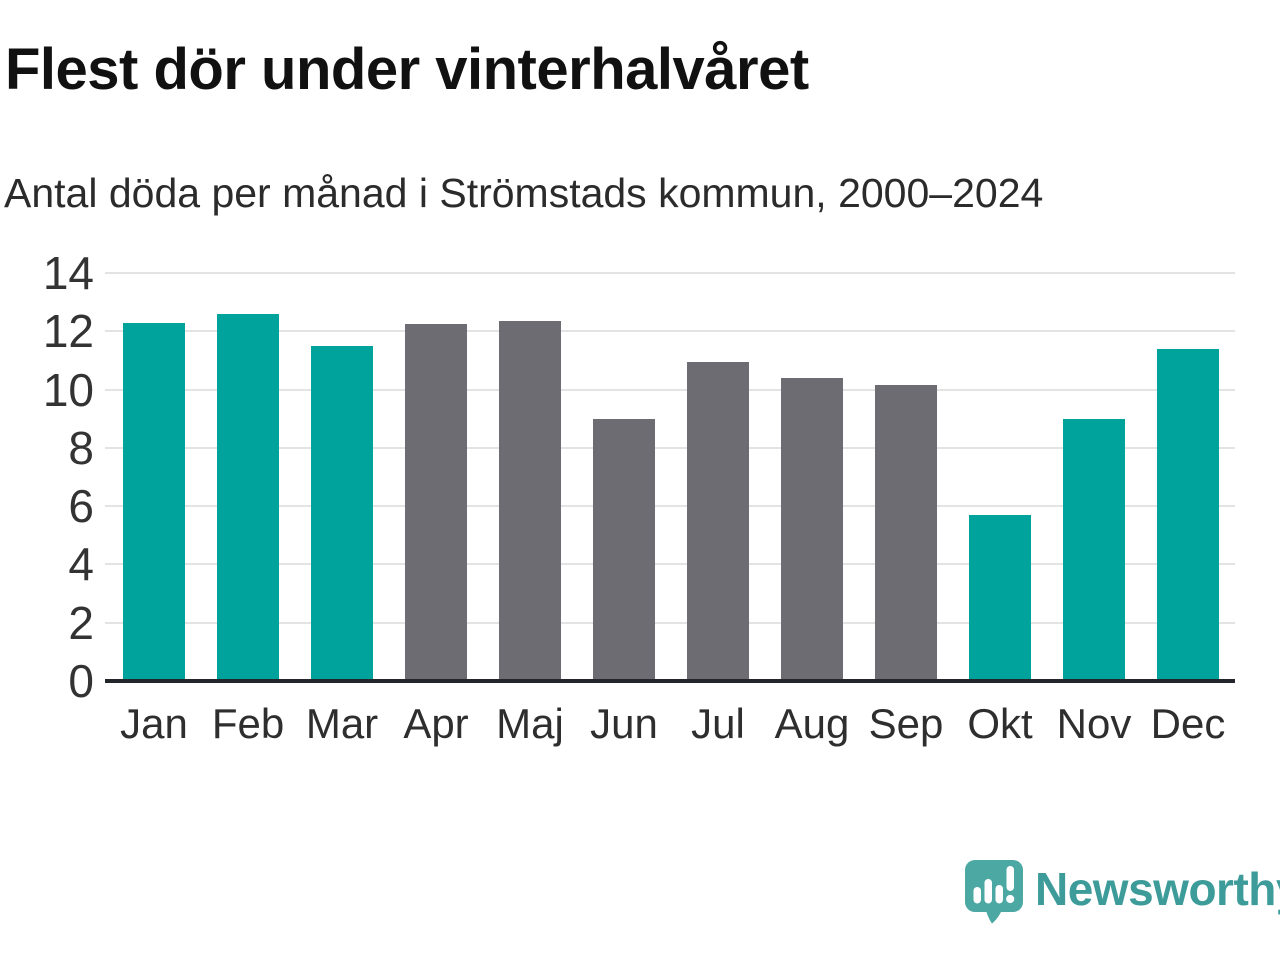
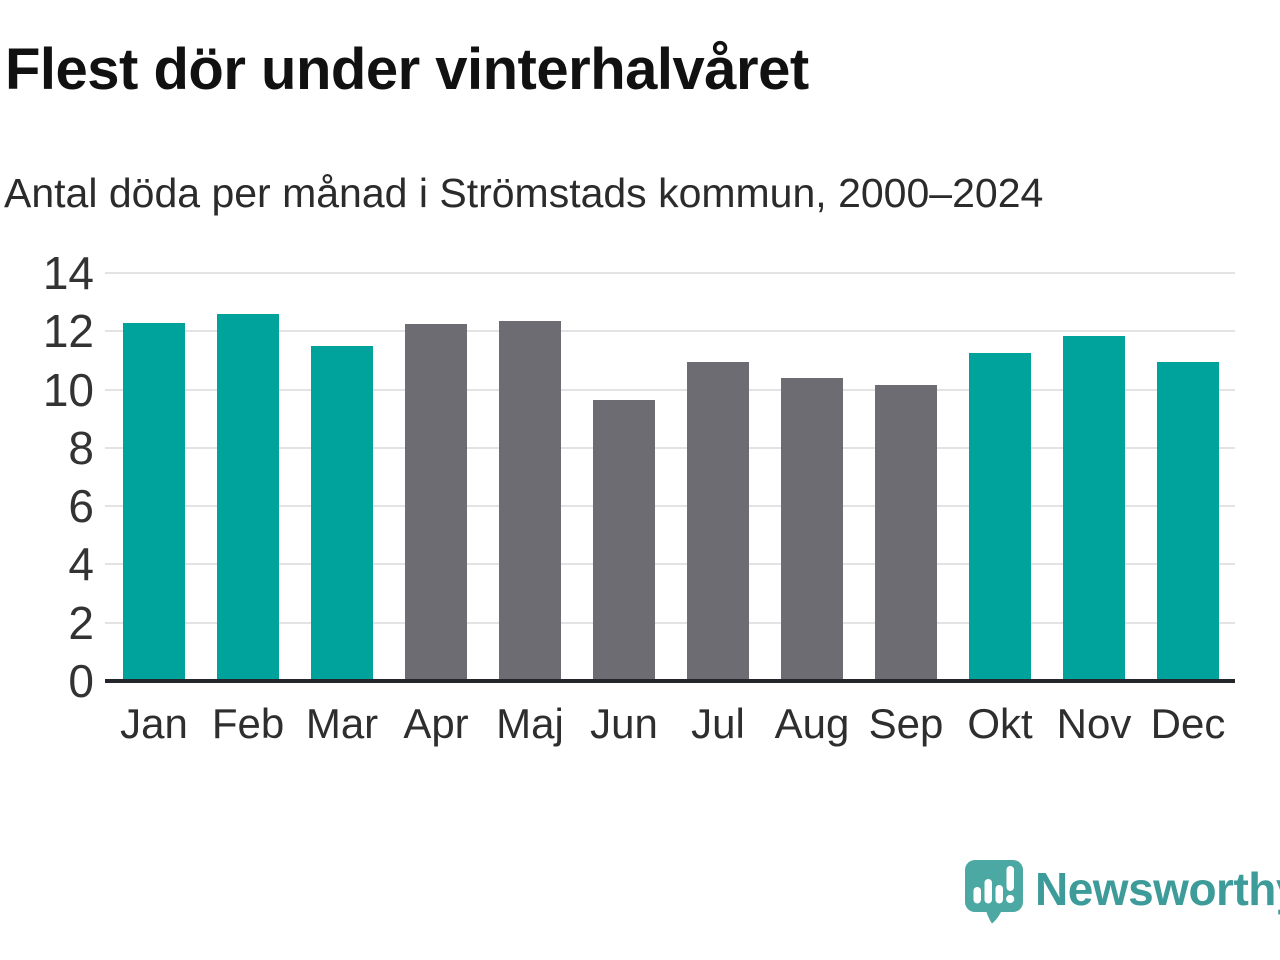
Jun: 9.0 -> 9.7
Okt: 5.7 -> 11.2
Nov: 9.0 -> 11.8
Dec: 11.4 -> 10.9
